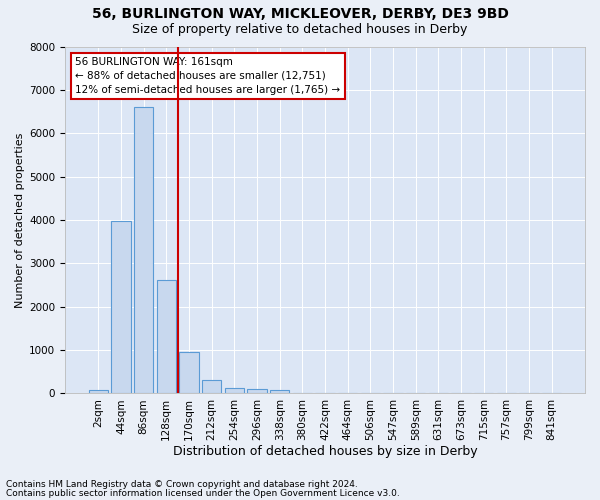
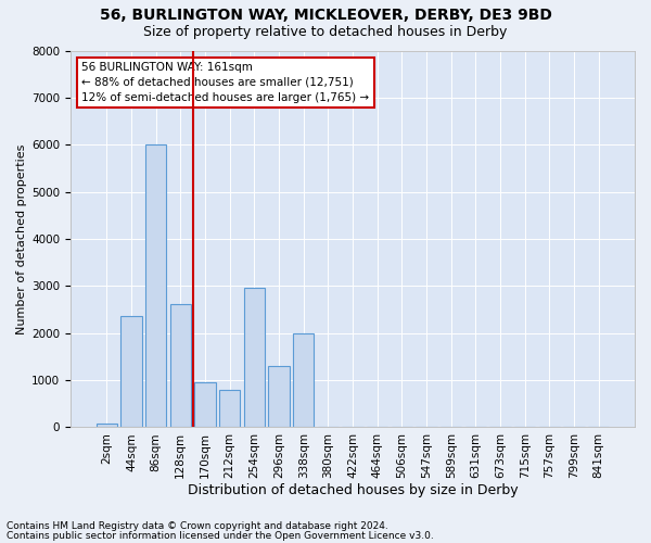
44sqm: 3980 -> 2350
86sqm: 6600 -> 6000
212sqm: 300 -> 800
254sqm: 130 -> 2950
296sqm: 110 -> 1300
338sqm: 80 -> 2000
